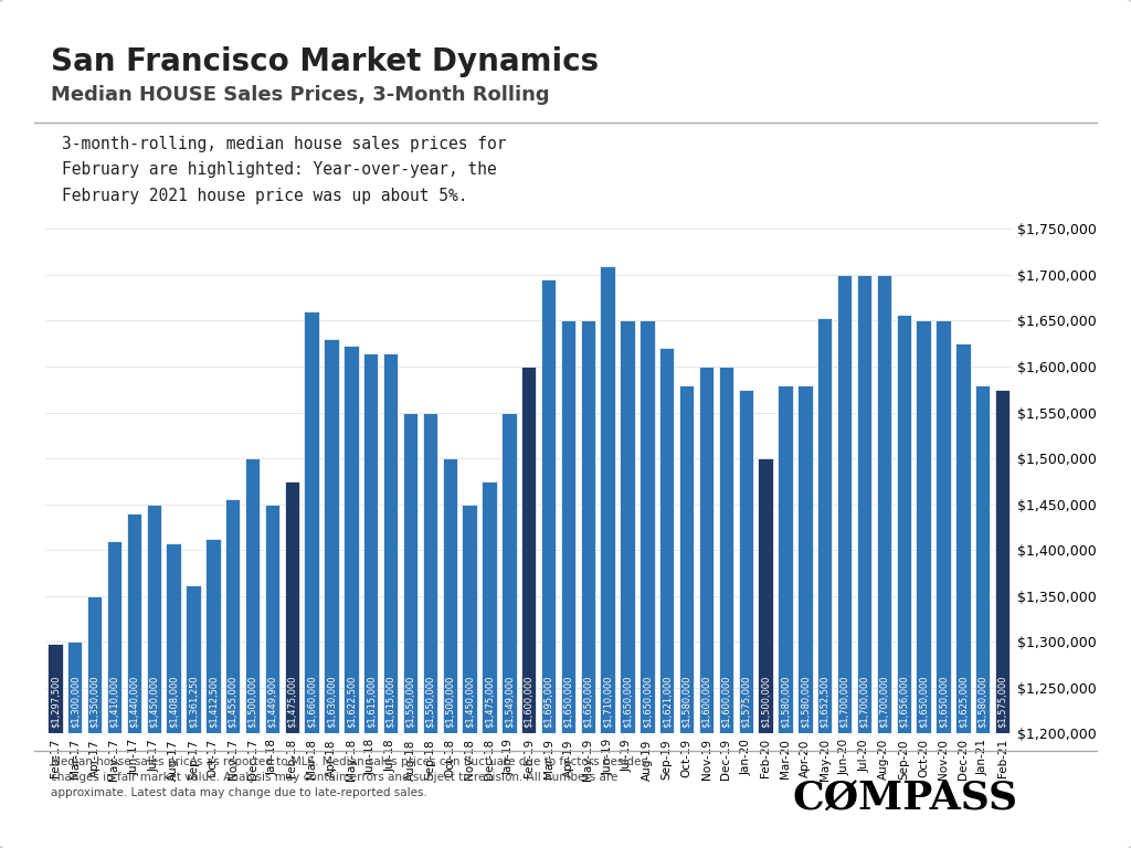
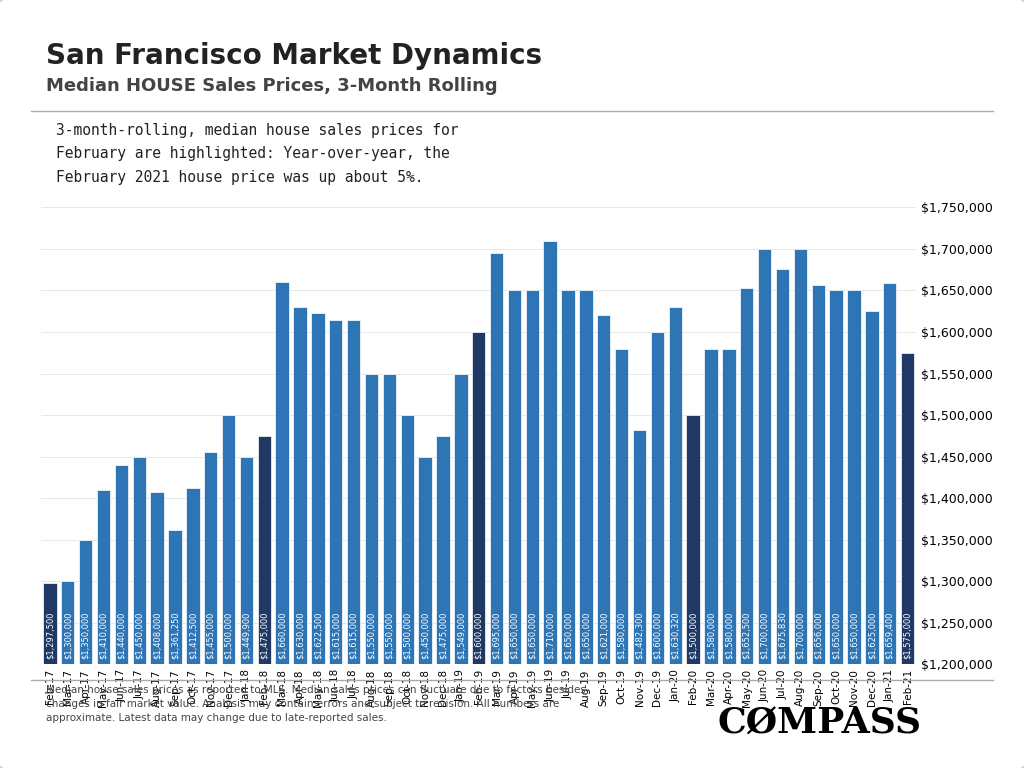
Nov-19: $1,600,000 -> $1,482,300
Jan-20: $1,575,000 -> $1,630,320
Jul-20: $1,700,000 -> $1,675,830
Jan-21: $1,580,000 -> $1,659,400
